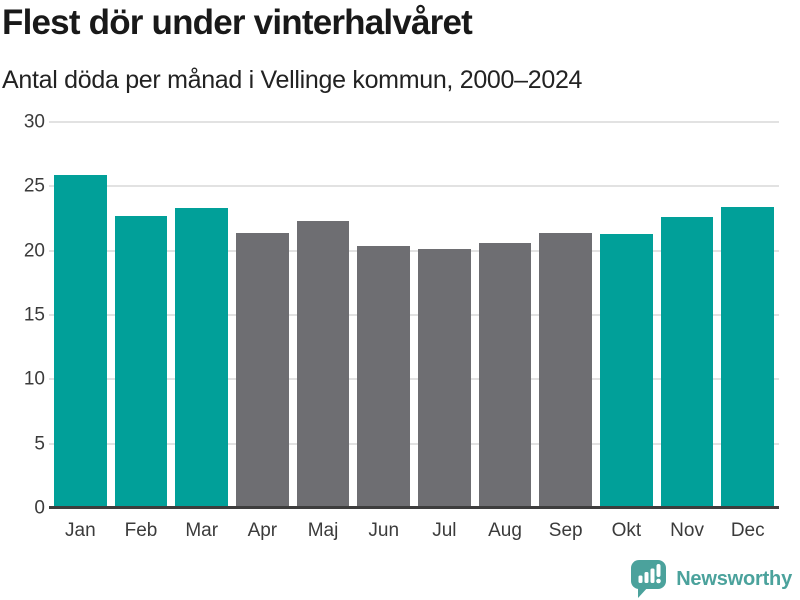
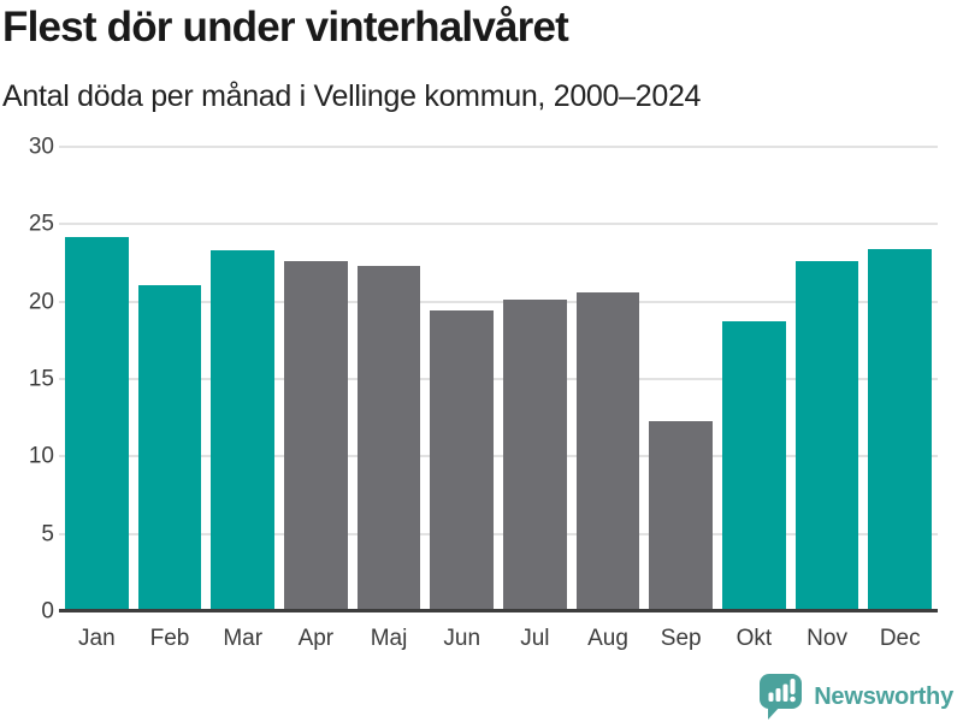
Jan: 25.9 -> 24.2
Feb: 22.7 -> 21.1
Apr: 21.4 -> 22.6
Jun: 20.4 -> 19.4
Sep: 21.4 -> 12.3
Okt: 21.3 -> 18.7
